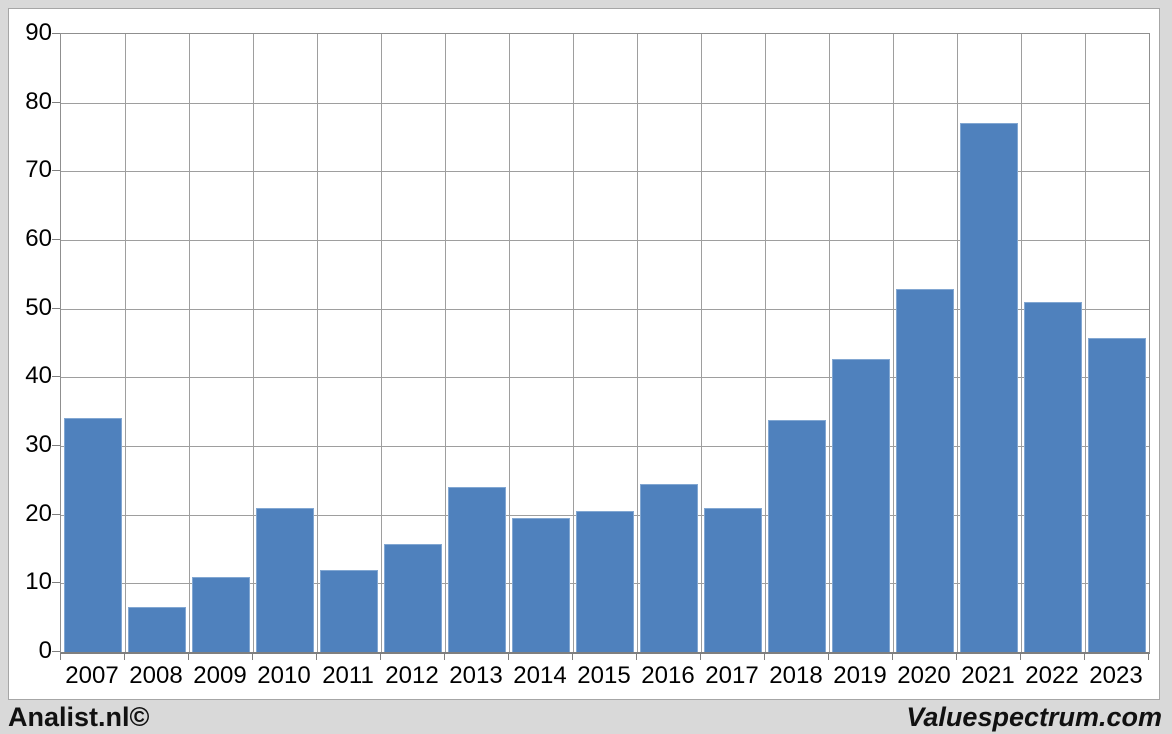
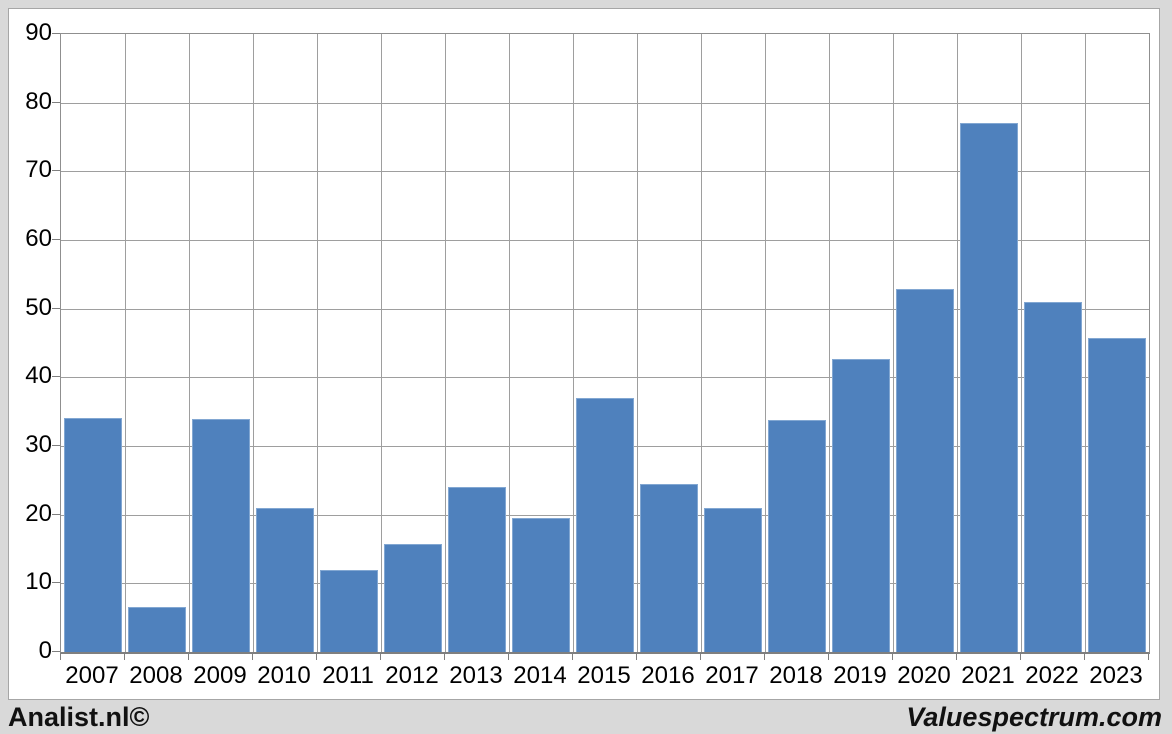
2009: 11 -> 34
2015: 21 -> 37
